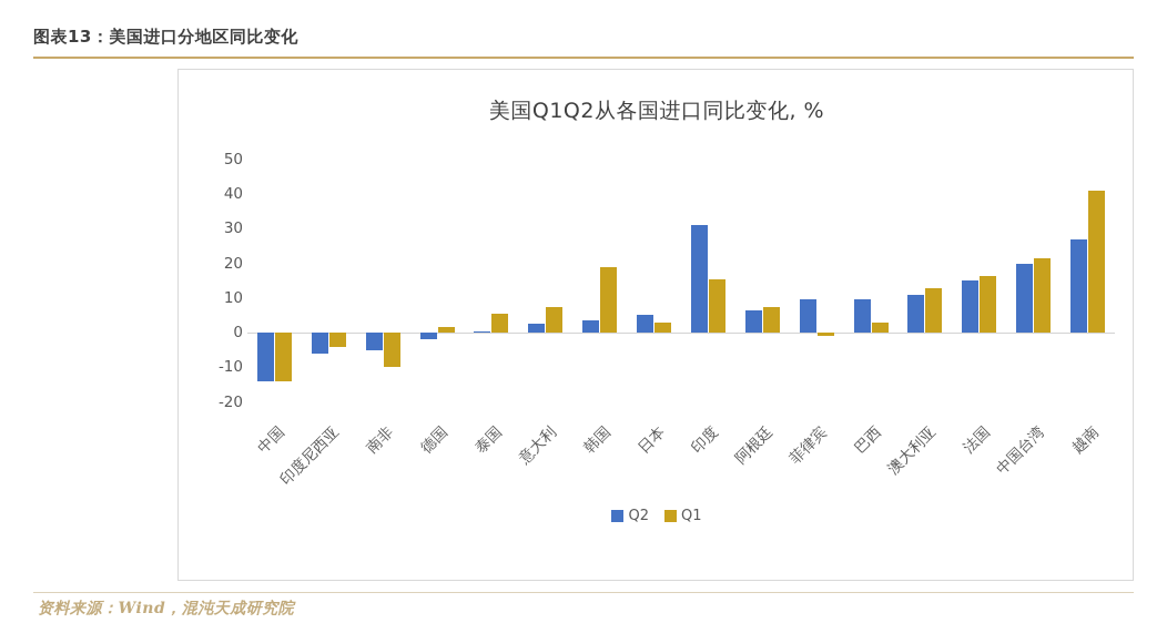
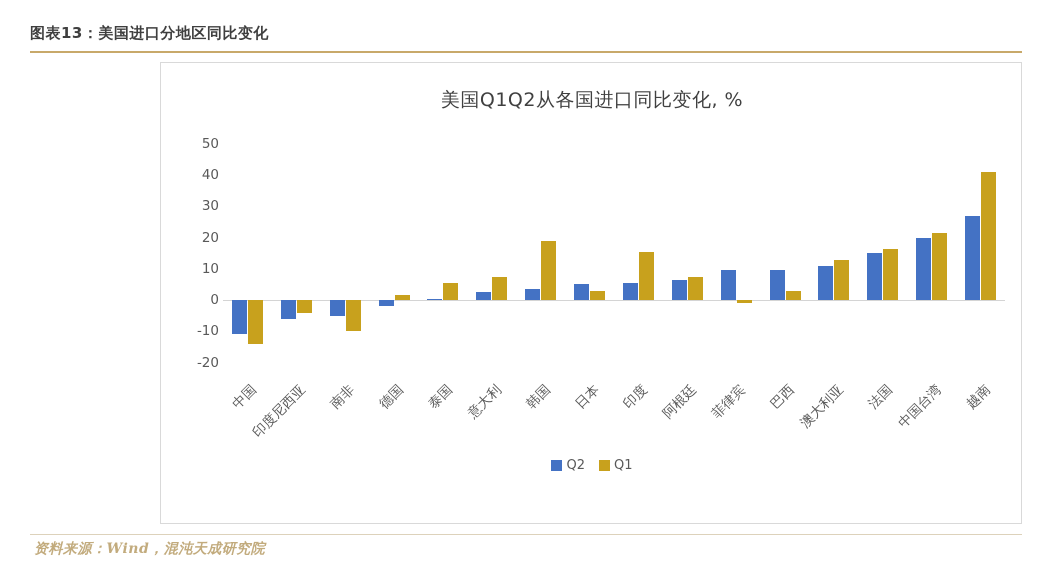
Q2/中国: -14 -> -11
Q2/印度: 31 -> 6
